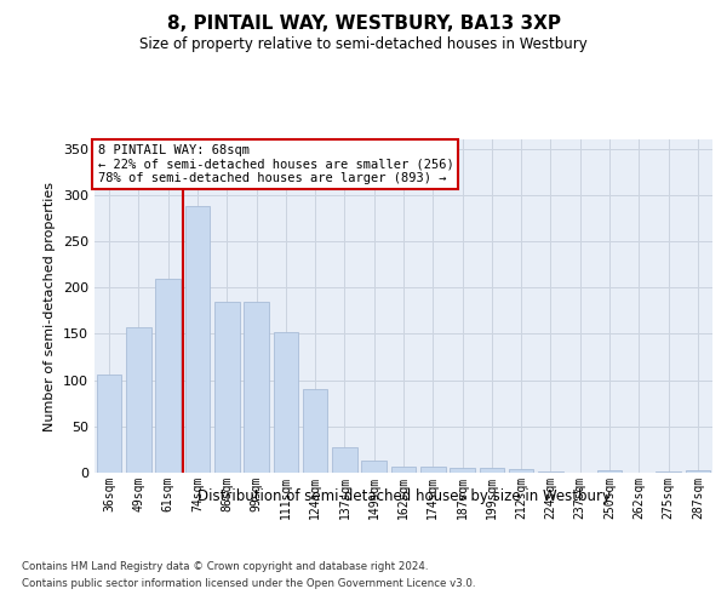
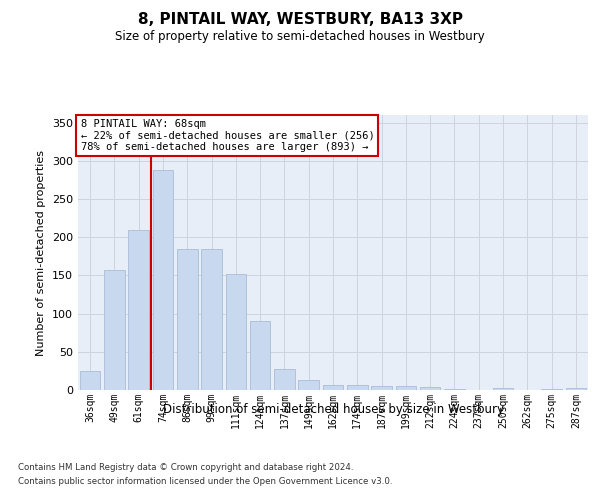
36sqm: 106 -> 25
